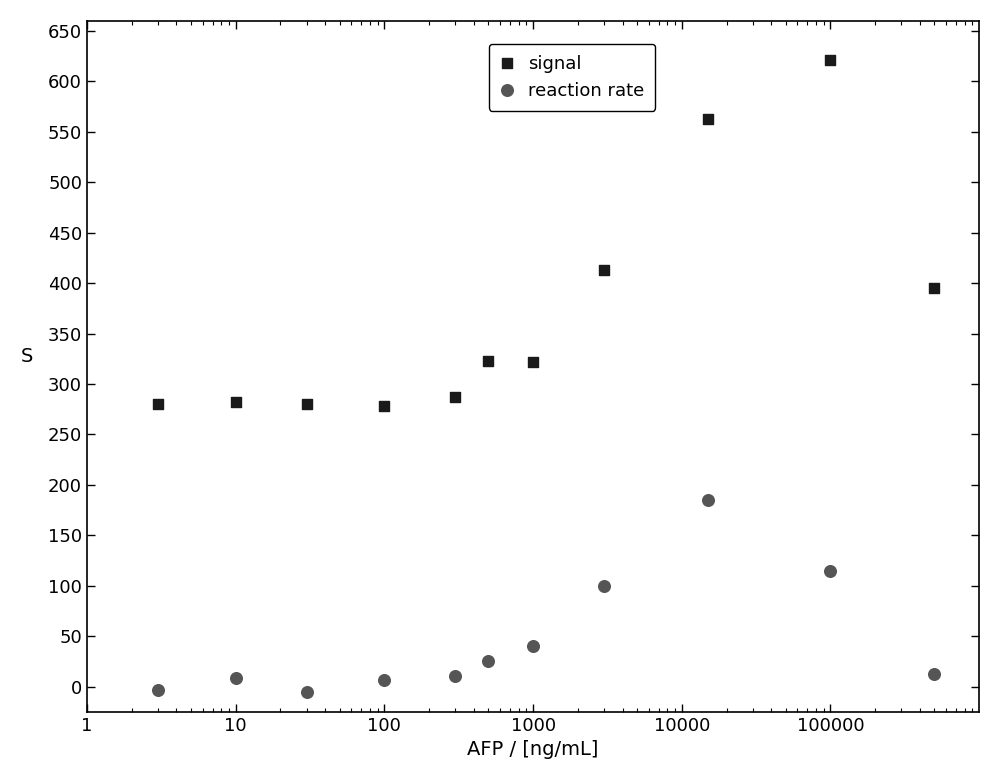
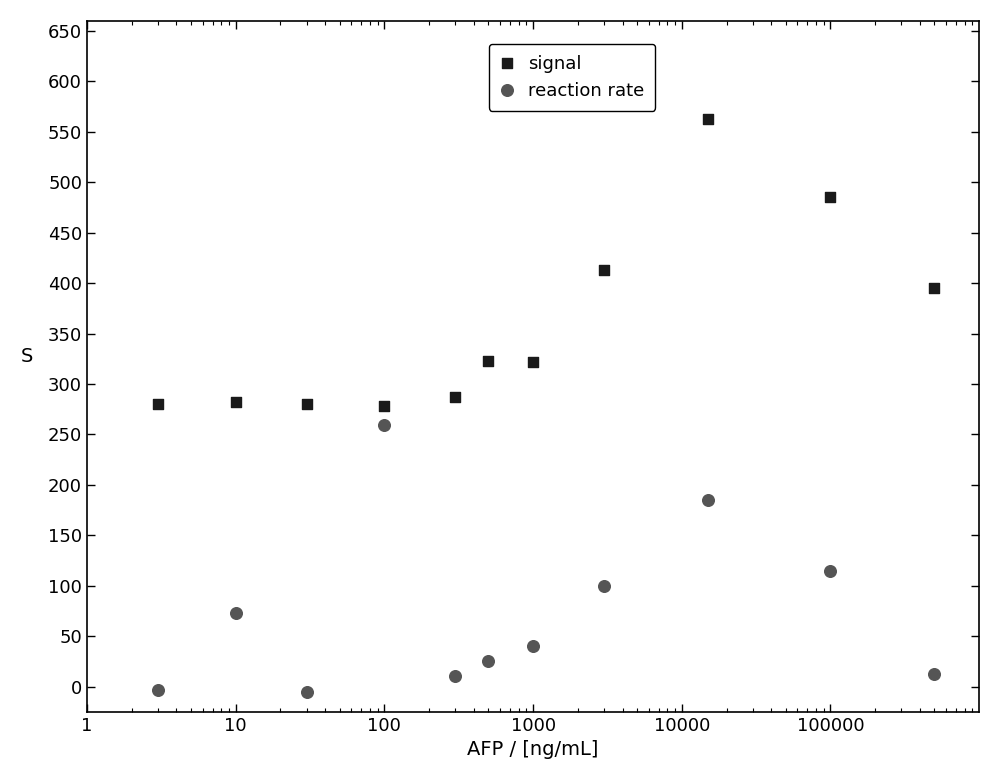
reaction rate/10: 8 -> 73
reaction rate/100: 6 -> 259
signal/100000: 621 -> 485
